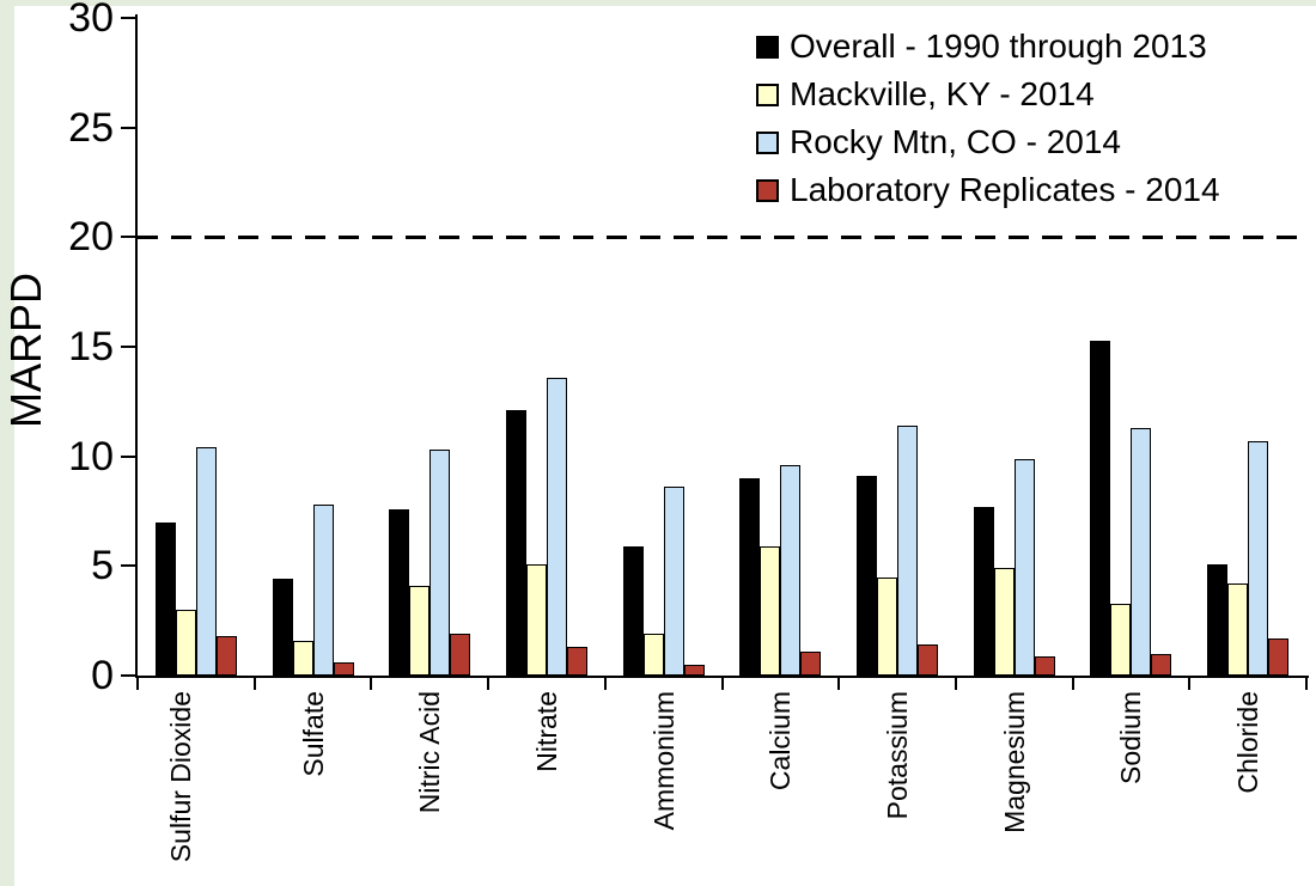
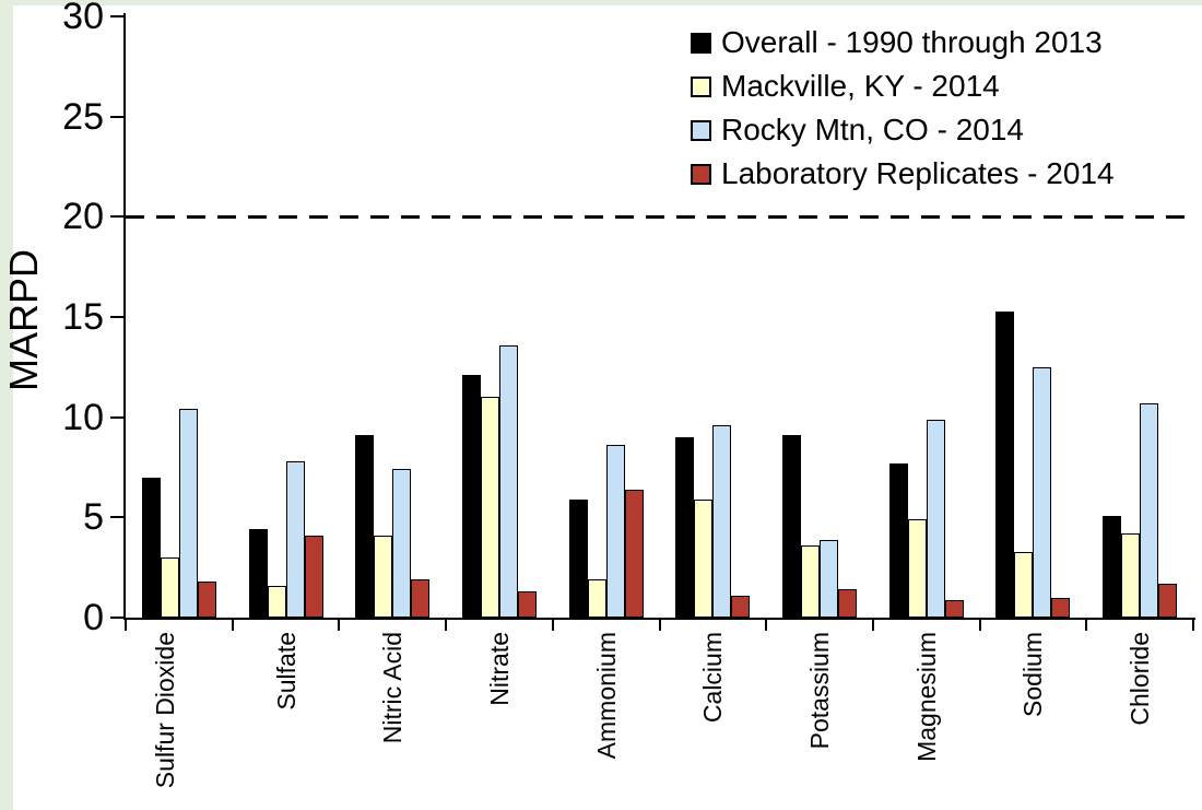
Laboratory Replicates - 2014/Sulfate: 0.6 -> 4.1
Overall - 1990 through 2013/Nitric Acid: 7.6 -> 9.1
Rocky Mtn, CO - 2014/Nitric Acid: 10.3 -> 7.4
Mackville, KY - 2014/Nitrate: 5.1 -> 11.0
Laboratory Replicates - 2014/Ammonium: 0.5 -> 6.4
Mackville, KY - 2014/Potassium: 4.5 -> 3.6
Rocky Mtn, CO - 2014/Potassium: 11.4 -> 3.9
Rocky Mtn, CO - 2014/Sodium: 11.3 -> 12.5
